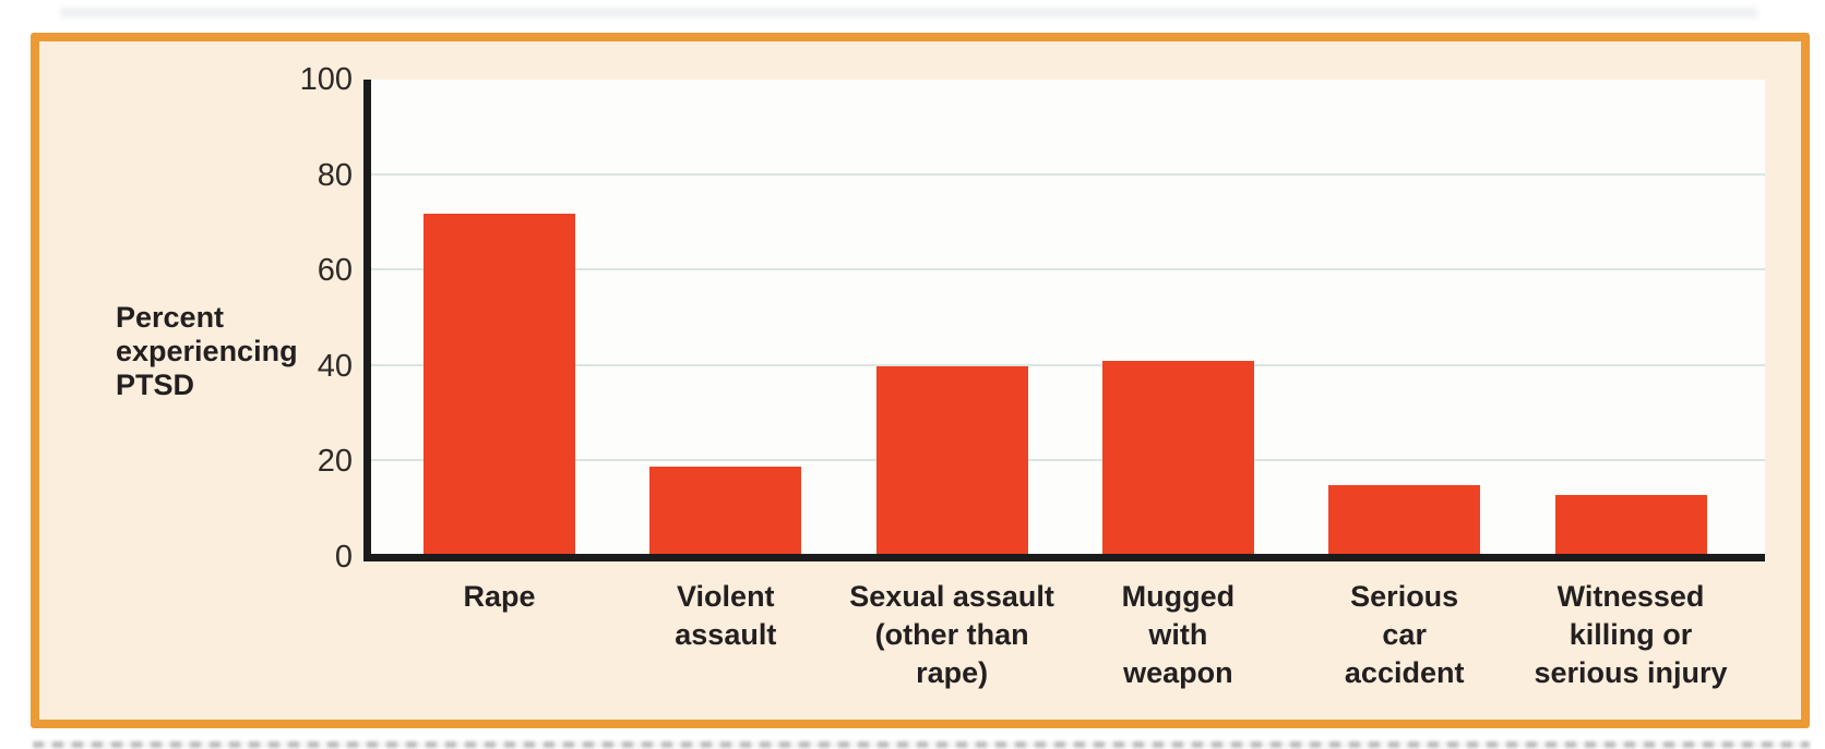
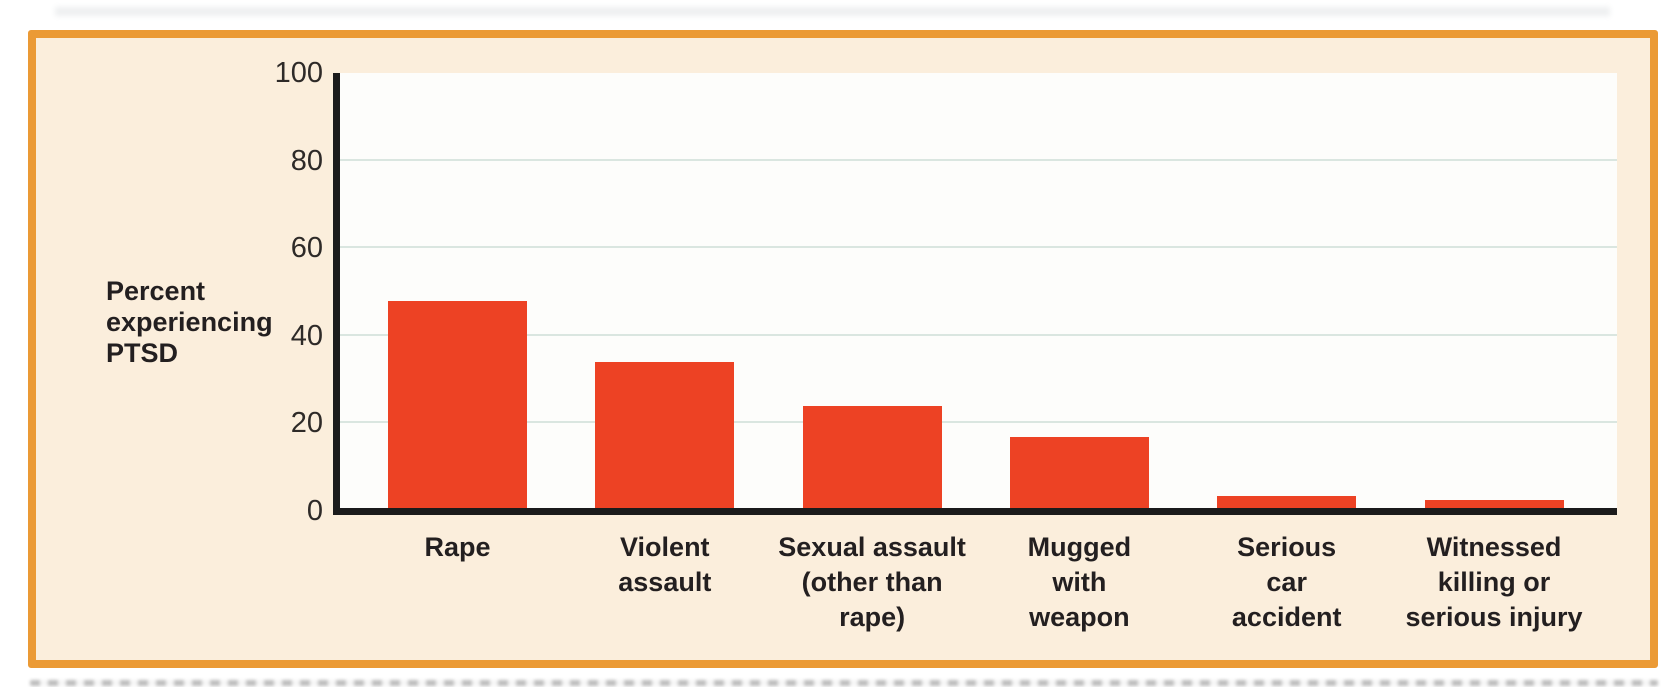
Rape: 72 -> 48
Violent assault: 19 -> 34
Sexual assault (other than rape): 40 -> 24
Mugged with weapon: 41 -> 17
Serious car accident: 15 -> 4
Witnessed killing or serious injury: 13 -> 2
